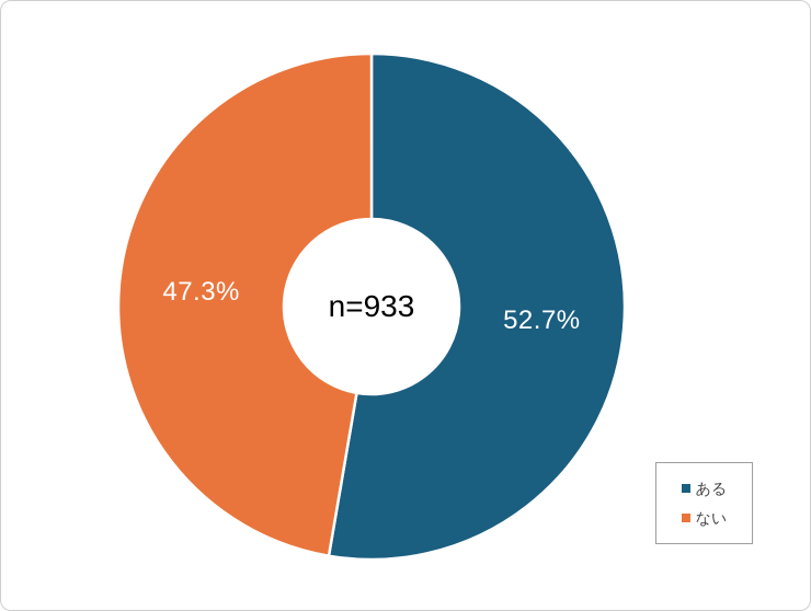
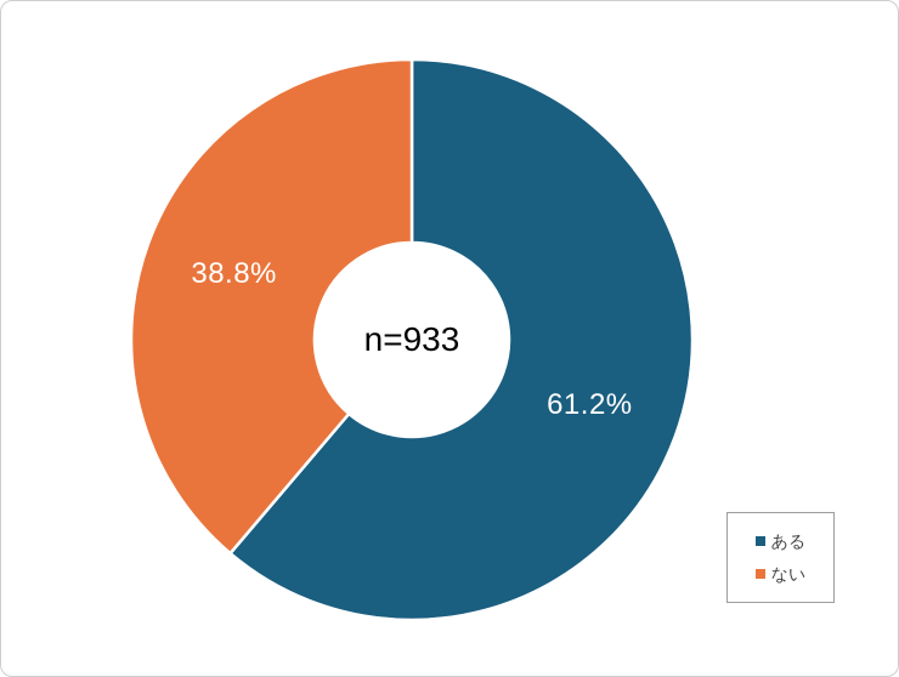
ある: 52.7% -> 61.2%
ない: 47.3% -> 38.8%
